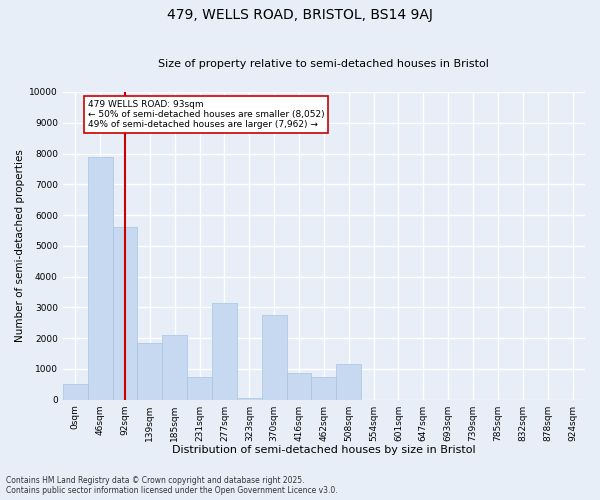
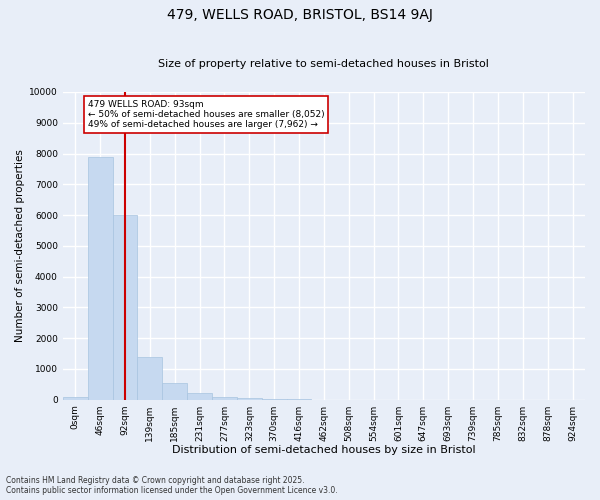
0sqm: 500 -> 100
92sqm: 5600 -> 6000
139sqm: 1850 -> 1400
185sqm: 2100 -> 550
231sqm: 750 -> 200
277sqm: 3150 -> 100
370sqm: 2750 -> 20
416sqm: 850 -> 0
462sqm: 750 -> 0
508sqm: 1150 -> 0
